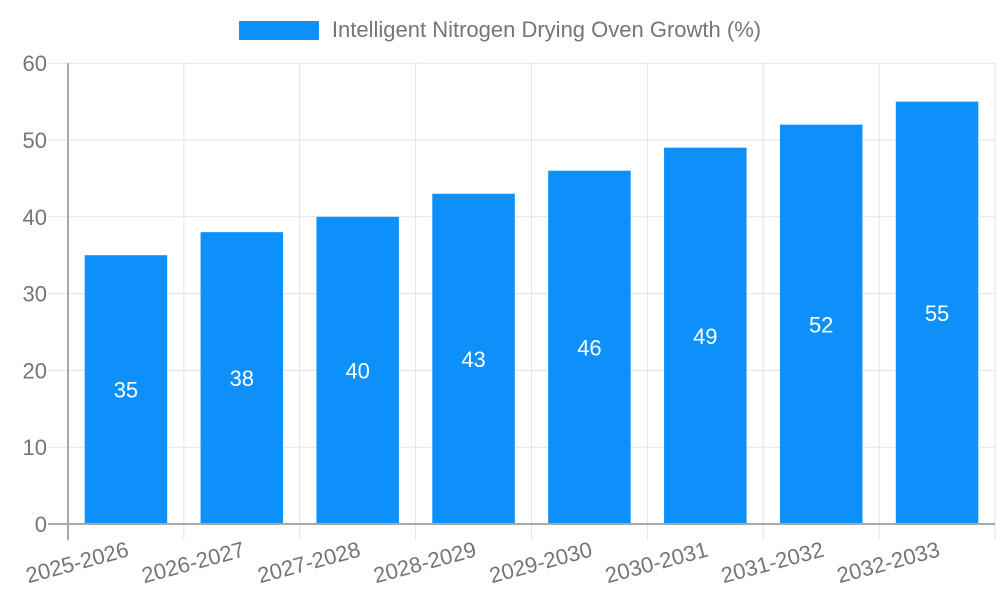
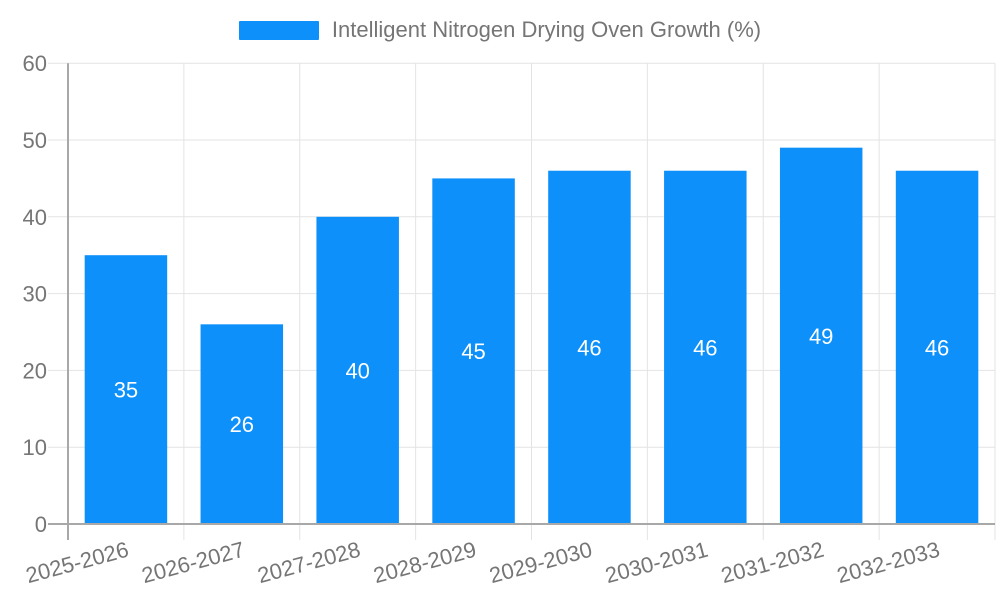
2026-2027: 38 -> 26
2028-2029: 43 -> 45
2030-2031: 49 -> 46
2031-2032: 52 -> 49
2032-2033: 55 -> 46
